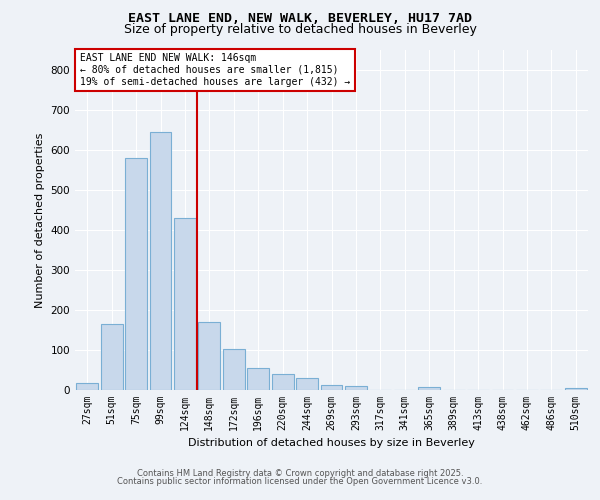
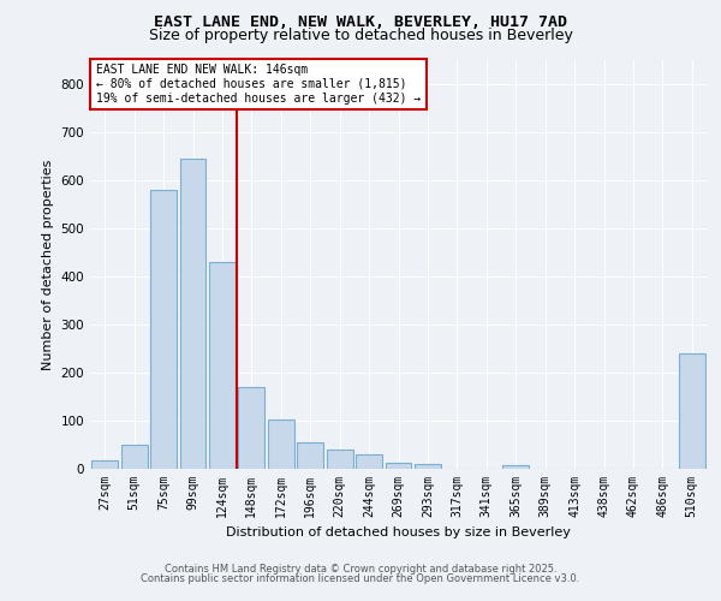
51sqm: 165 -> 50
510sqm: 6 -> 240
